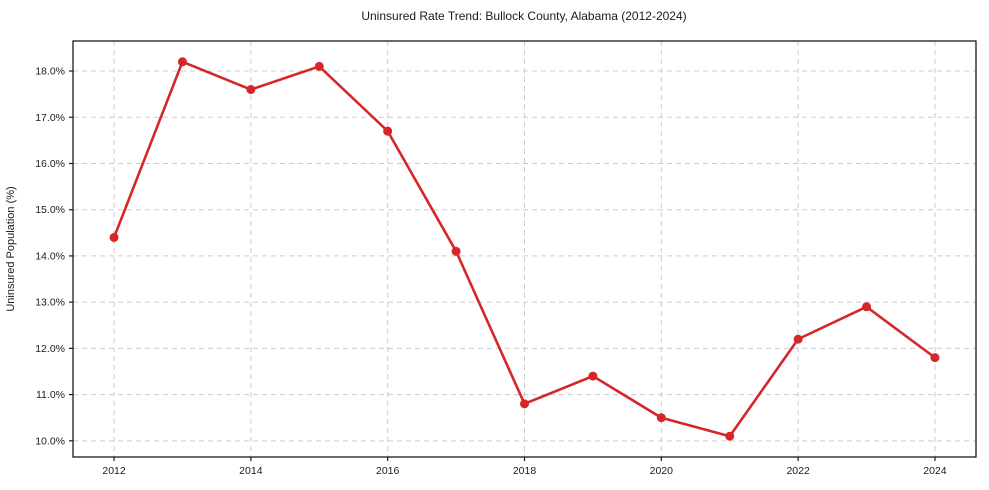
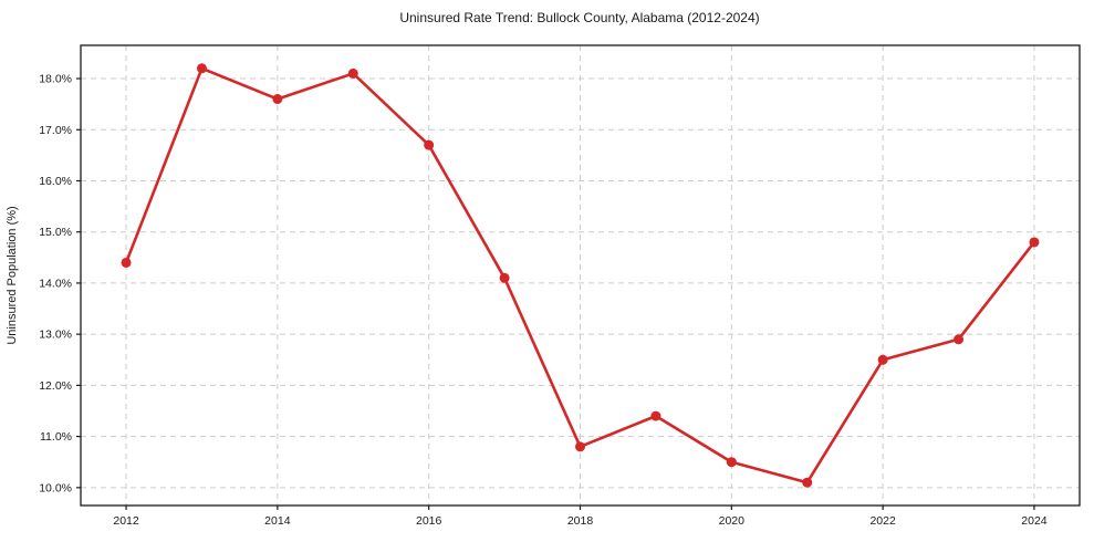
2022: 12.2% -> 12.5%
2024: 11.8% -> 14.8%
